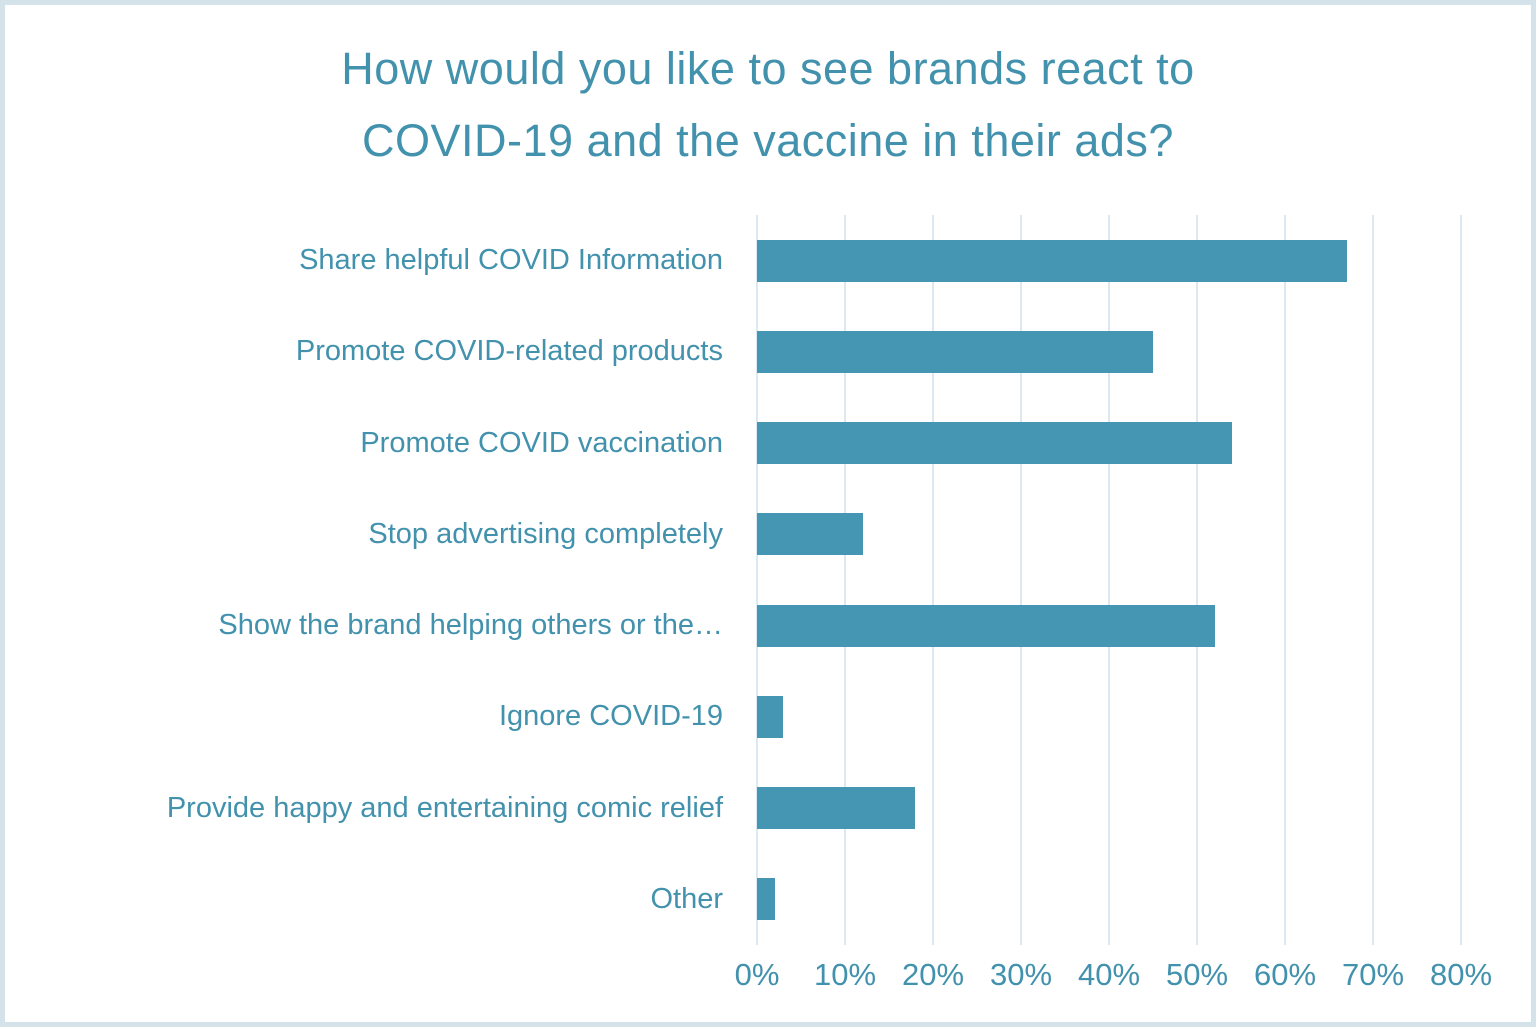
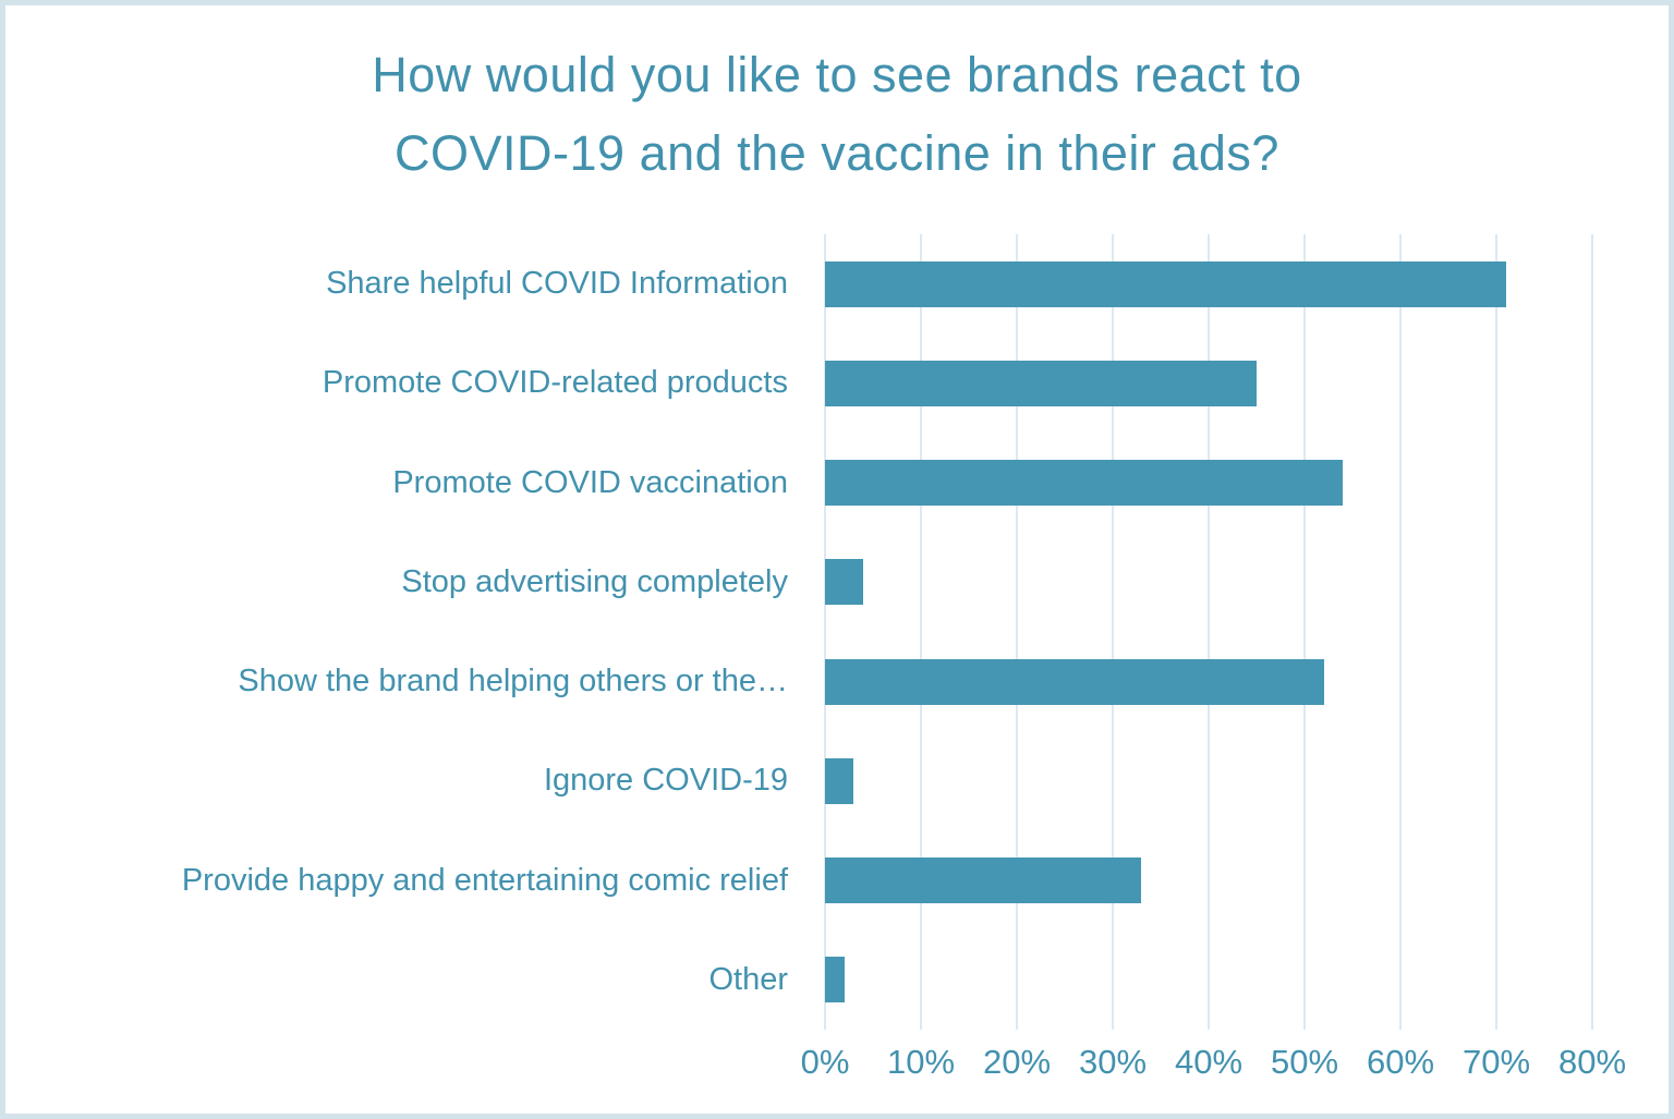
Share helpful COVID Information: 67% -> 71%
Stop advertising completely: 12% -> 4%
Provide happy and entertaining comic relief: 18% -> 33%
